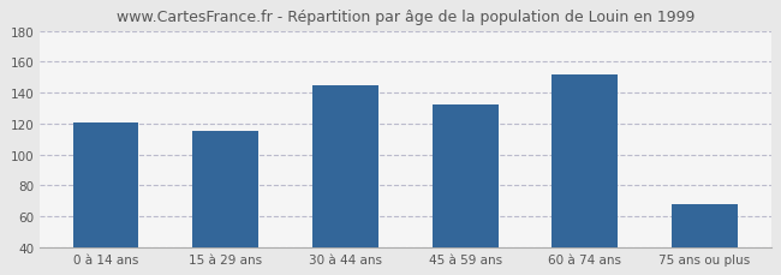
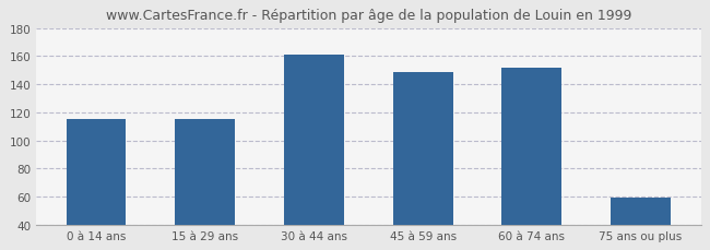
0 à 14 ans: 121 -> 115
30 à 44 ans: 145 -> 161
45 à 59 ans: 132 -> 149
75 ans ou plus: 68 -> 59
